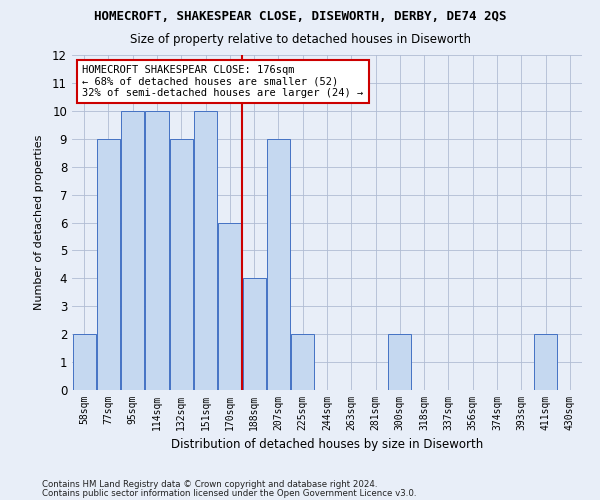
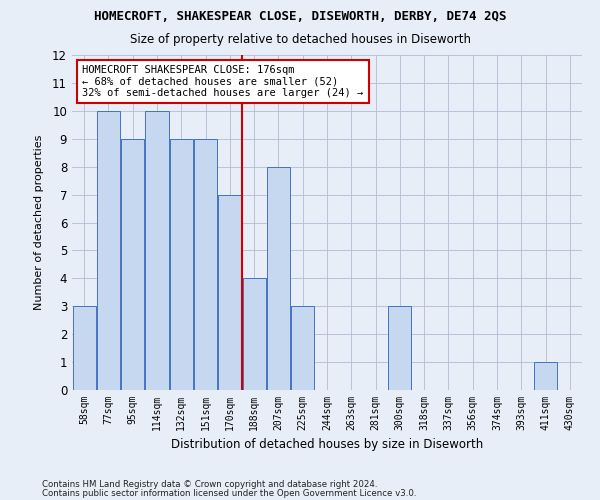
58sqm: 2 -> 3
77sqm: 9 -> 10
95sqm: 10 -> 9
151sqm: 10 -> 9
170sqm: 6 -> 7
207sqm: 9 -> 8
225sqm: 2 -> 3
300sqm: 2 -> 3
411sqm: 2 -> 1
